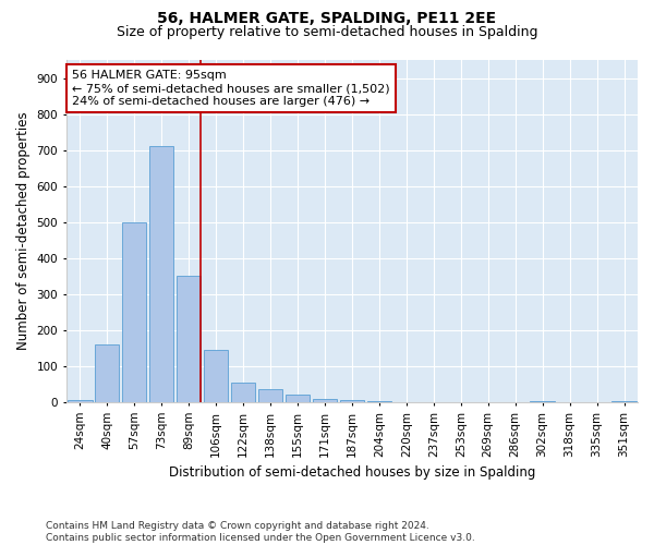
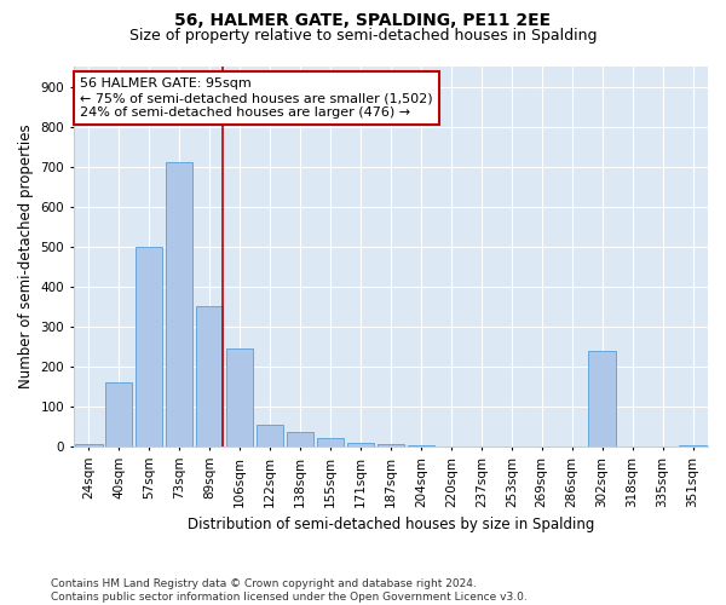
106sqm: 145 -> 245
302sqm: 3 -> 240
